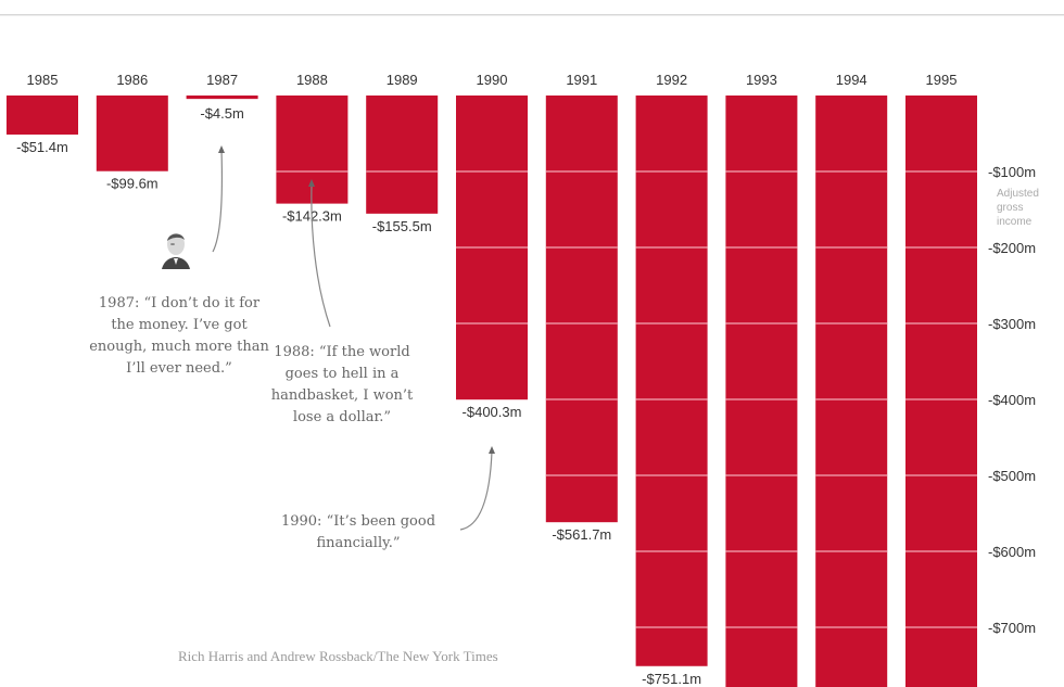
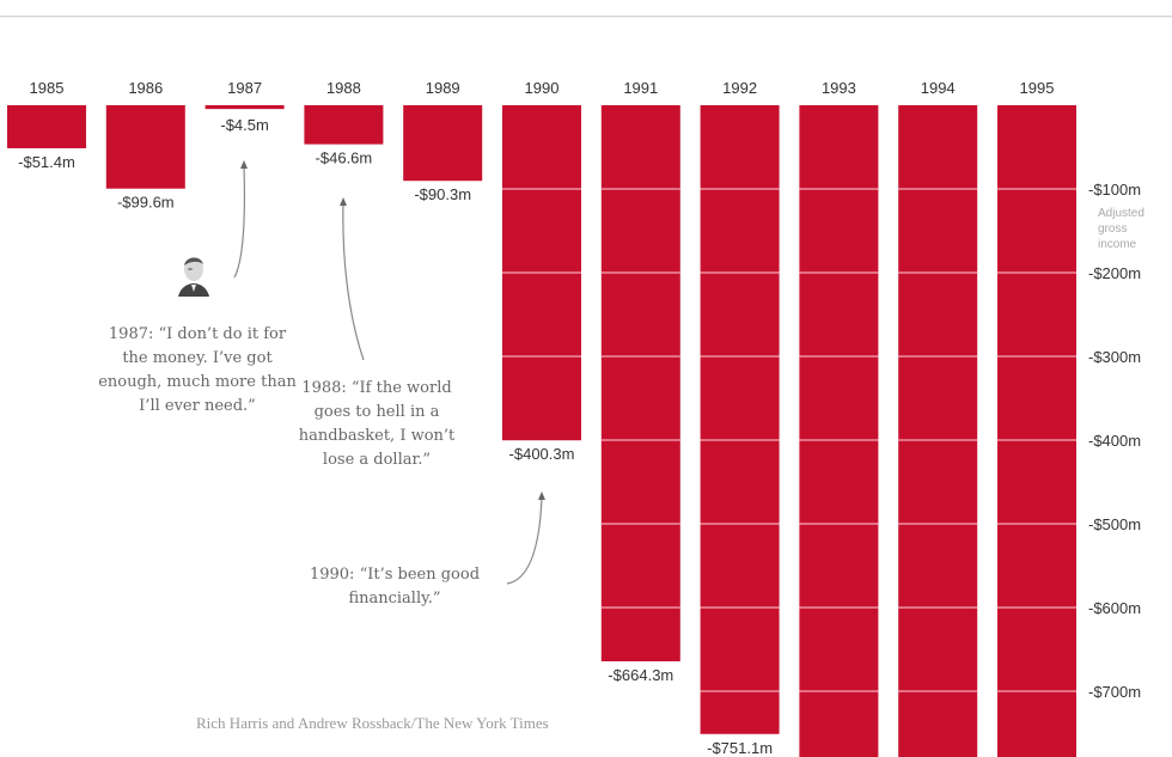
1988: -$142.3m -> -$46.6m
1989: -$155.5m -> -$90.3m
1991: -$561.7m -> -$664.3m
